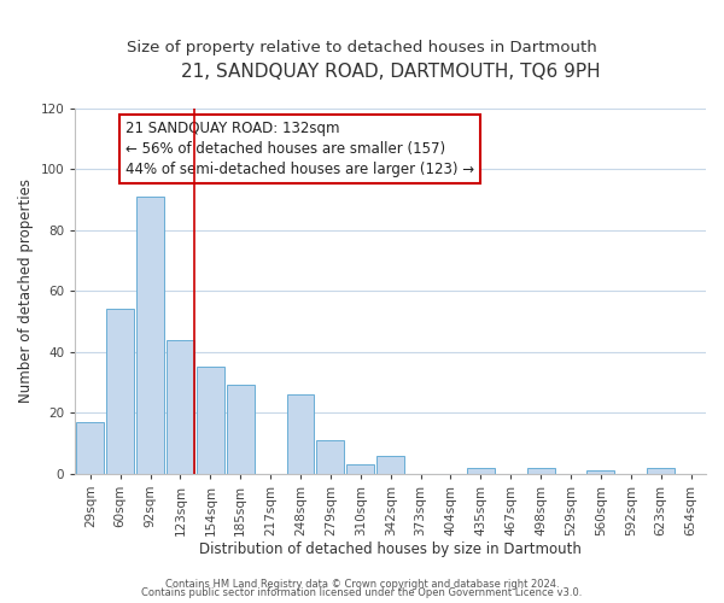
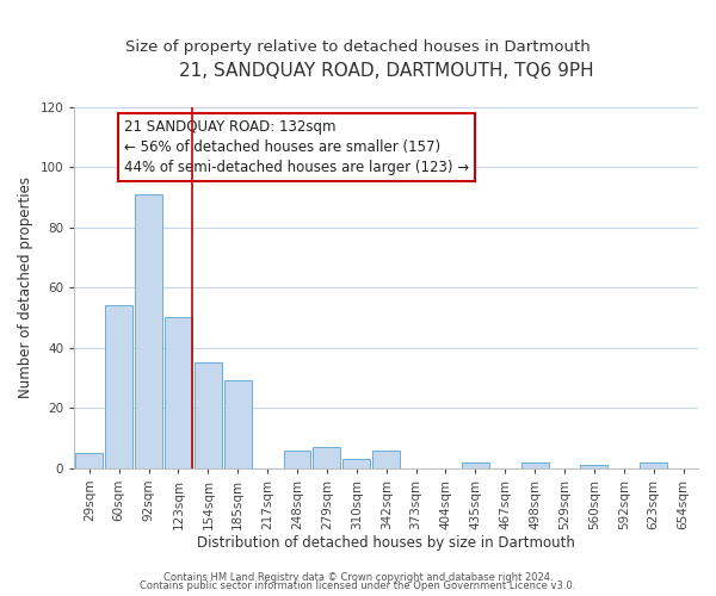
29sqm: 17 -> 5
123sqm: 44 -> 50
248sqm: 26 -> 6
279sqm: 11 -> 7
